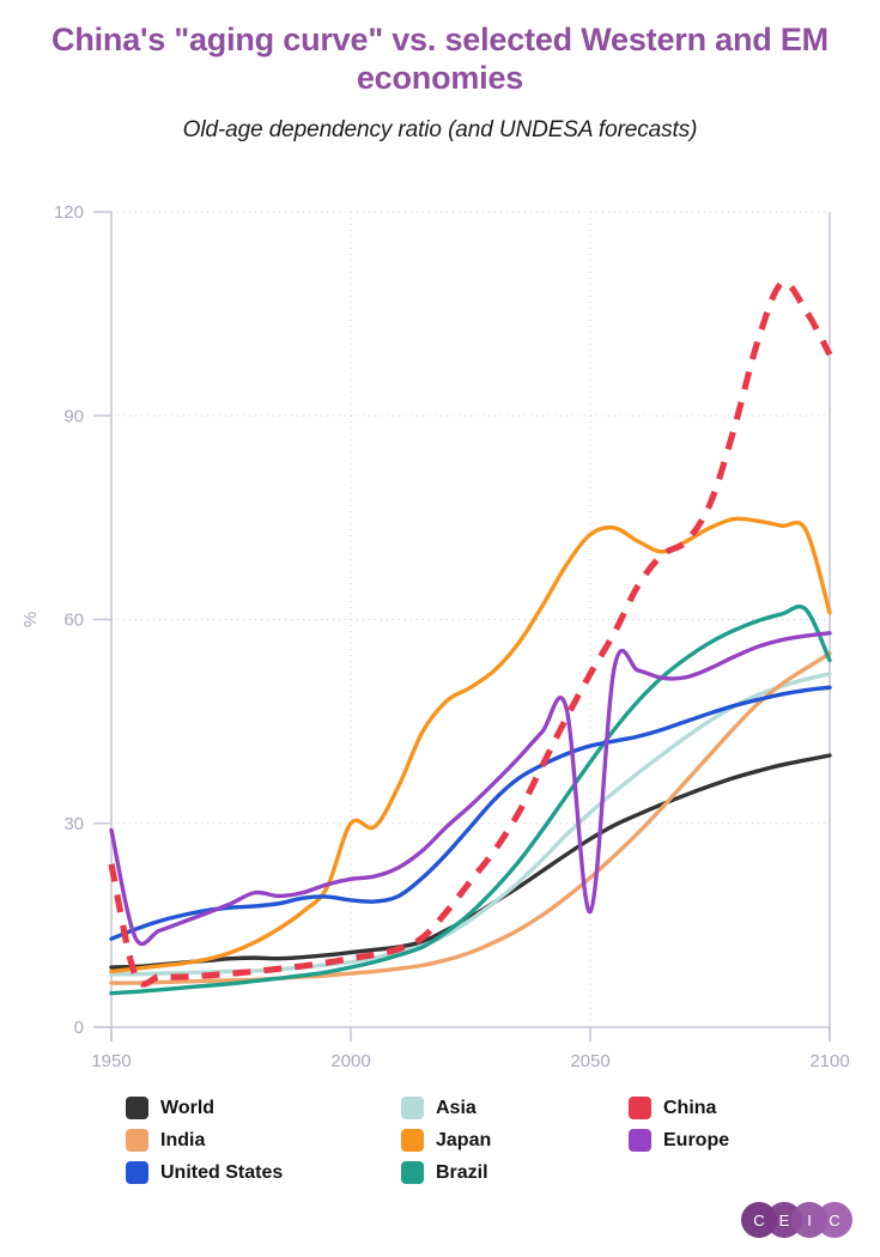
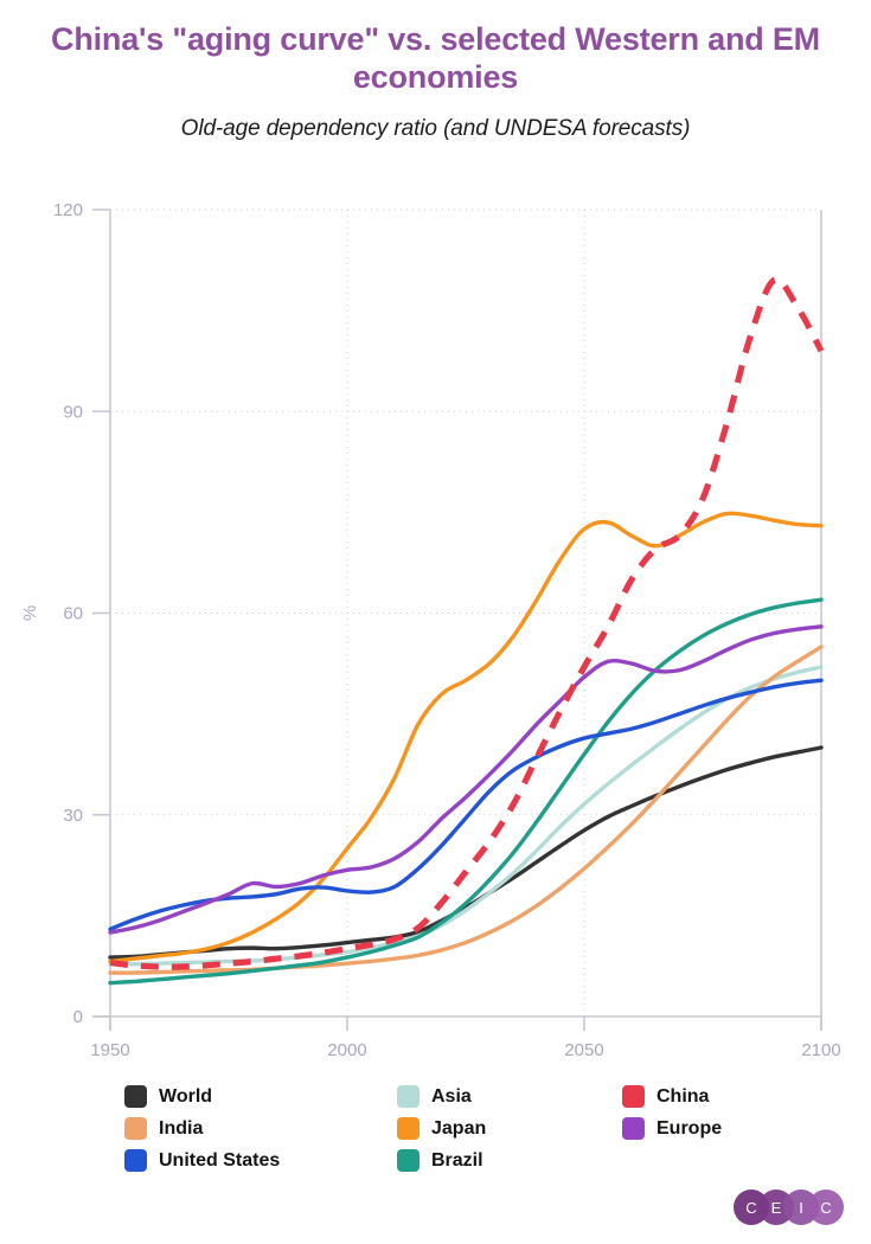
China/1950: 24 -> 8
Europe/1950: 29 -> 12
Japan/2000: 30 -> 25
Europe/2050: 17 -> 50
Japan/2100: 61 -> 73
Brazil/2100: 54 -> 62
